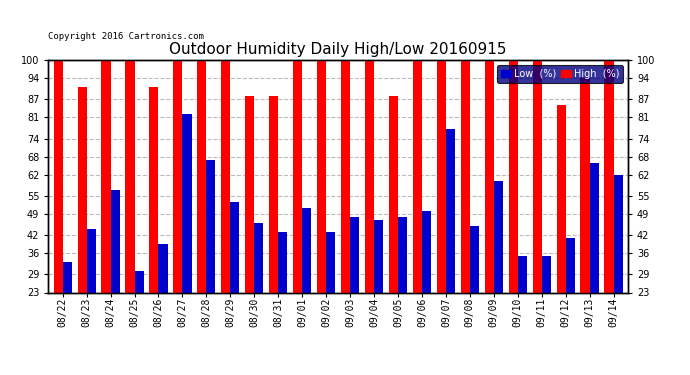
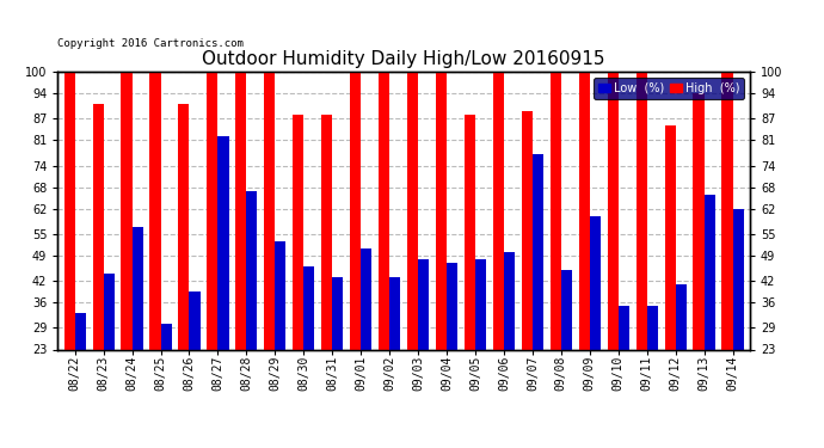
High (%)/09/07: 100 -> 89
